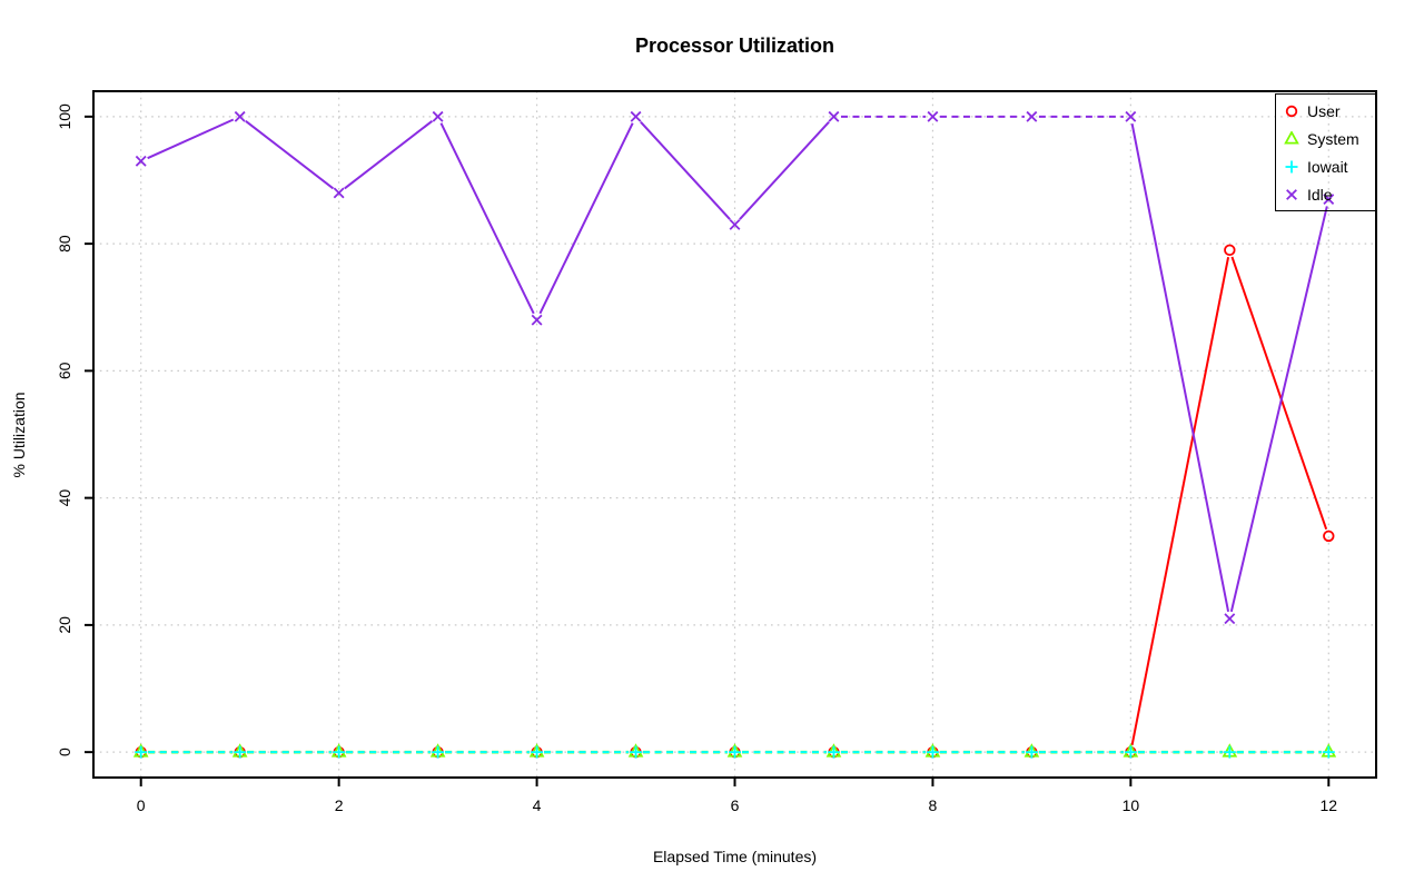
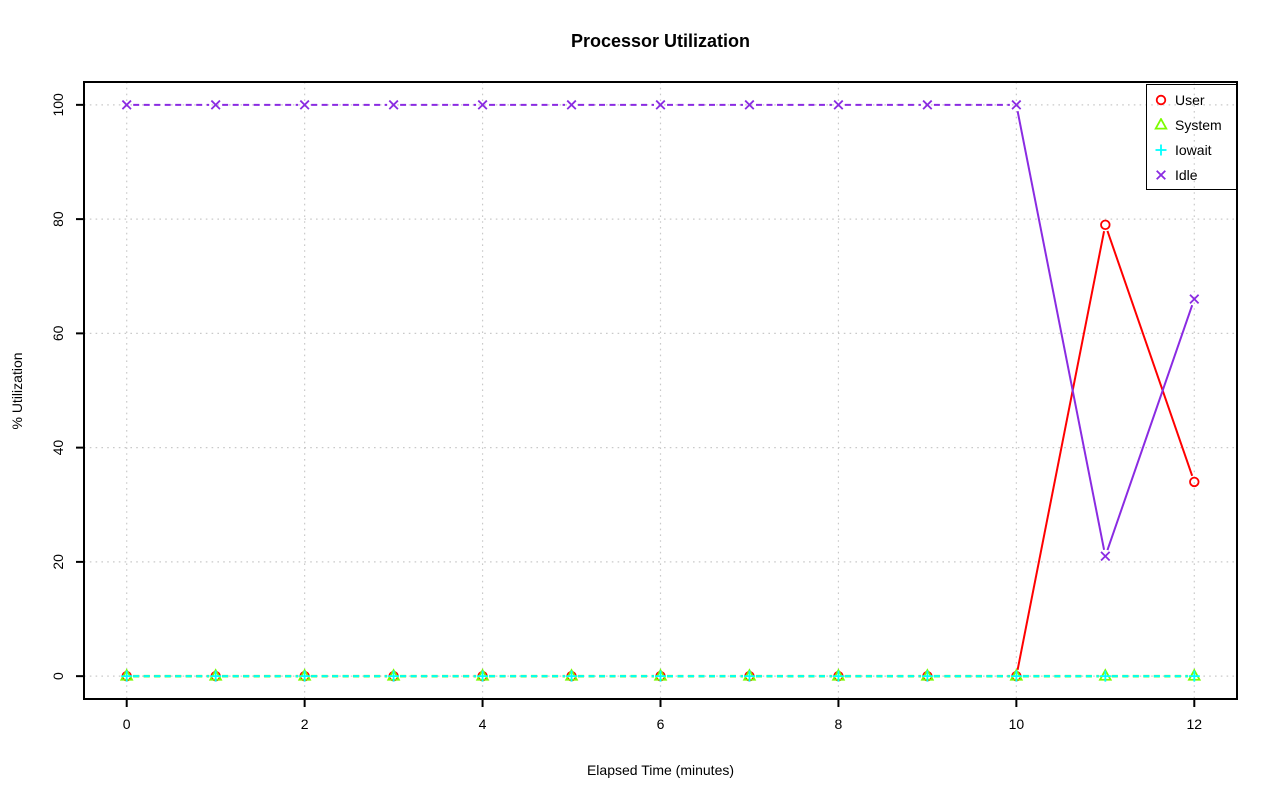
Idle/0: 93 -> 100
Idle/2: 88 -> 100
Idle/4: 68 -> 100
Idle/6: 83 -> 100
Idle/12: 87 -> 66
